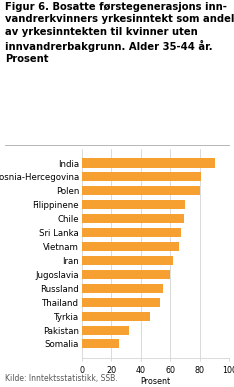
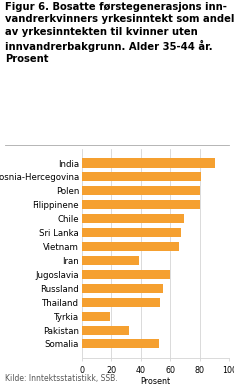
Filippinene: 70 -> 80
Iran: 62 -> 39
Tyrkia: 46 -> 19
Somalia: 25 -> 52
